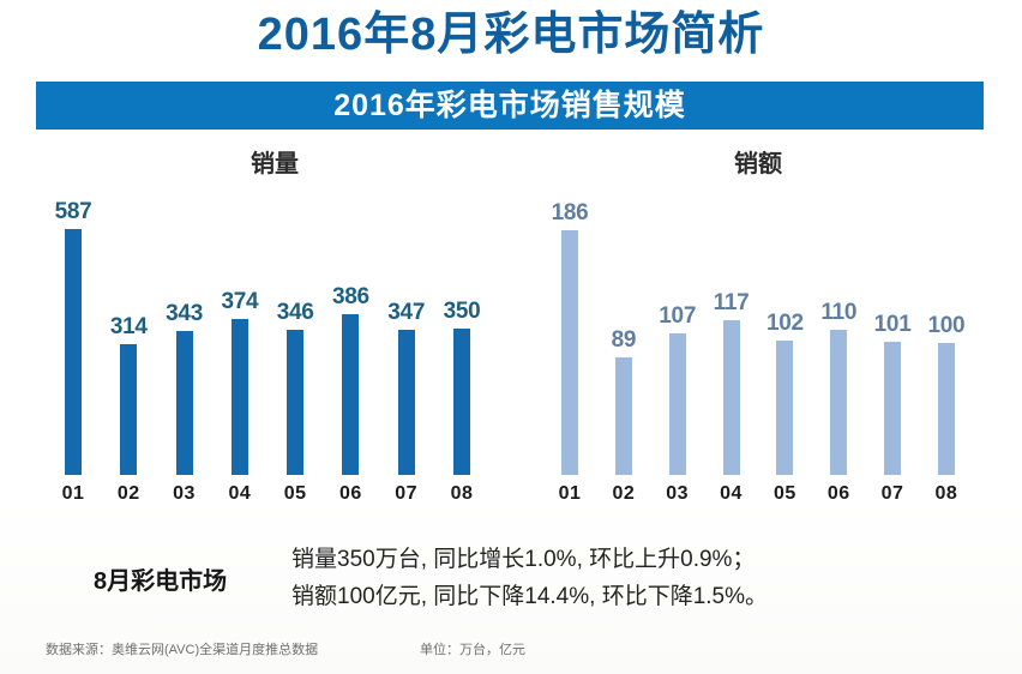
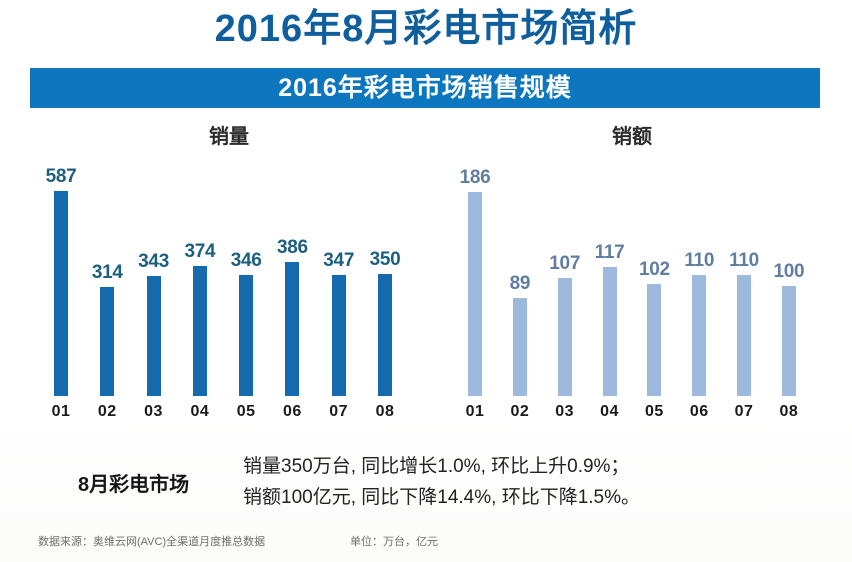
销额/07: 101 -> 110
